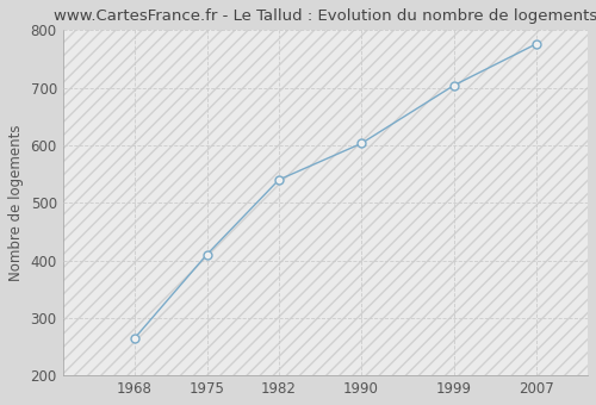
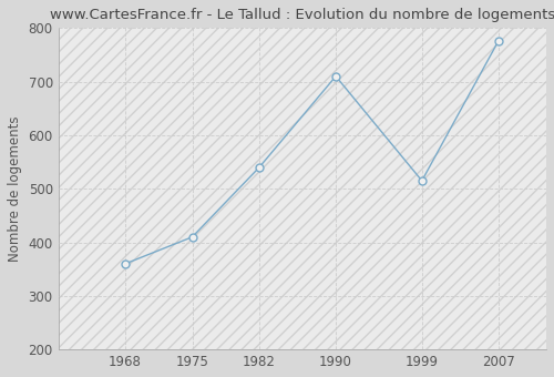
1968: 265 -> 360
1990: 603 -> 710
1999: 704 -> 515
